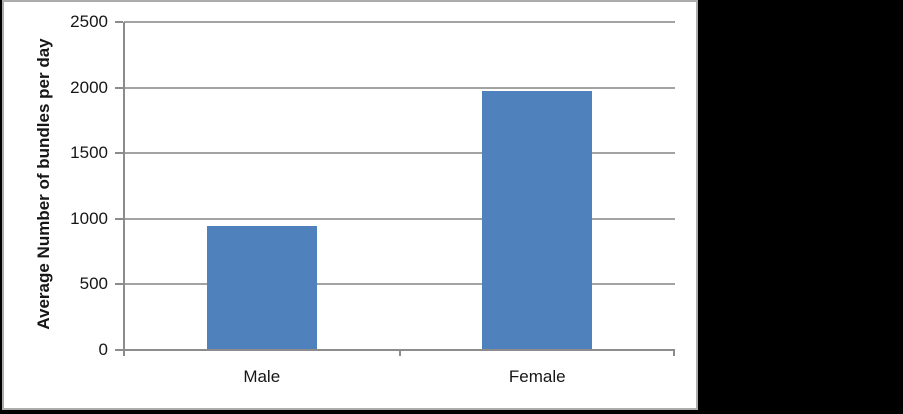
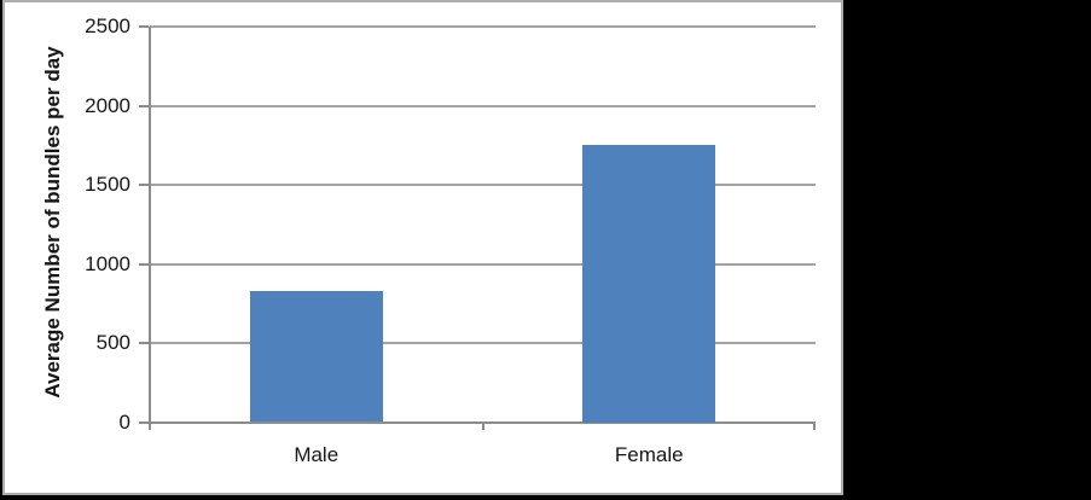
Male: 940 -> 830
Female: 1970 -> 1750
